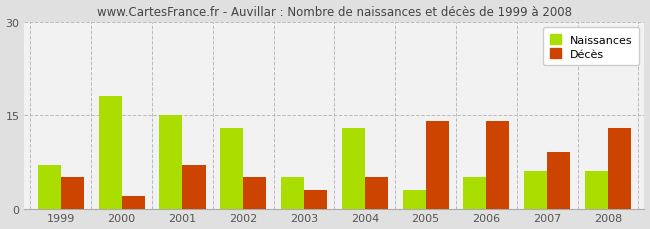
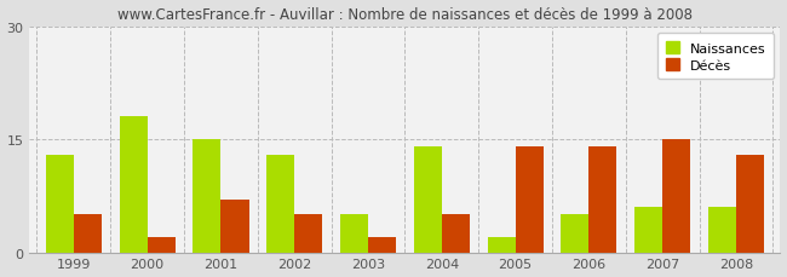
Naissances/1999: 7 -> 13
Décès/2003: 3 -> 2
Naissances/2004: 13 -> 14
Naissances/2005: 3 -> 2
Décès/2007: 9 -> 15
